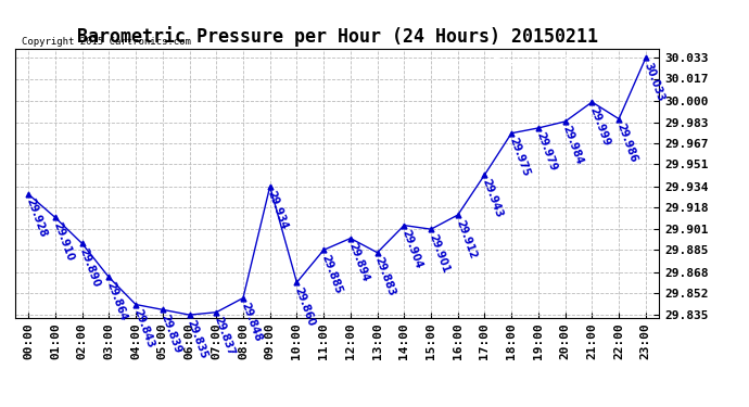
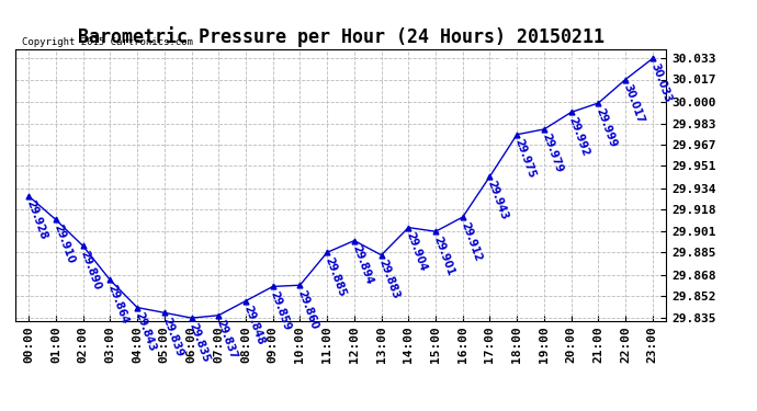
09:00: 29.934 -> 29.859
20:00: 29.984 -> 29.992
22:00: 29.986 -> 30.017
